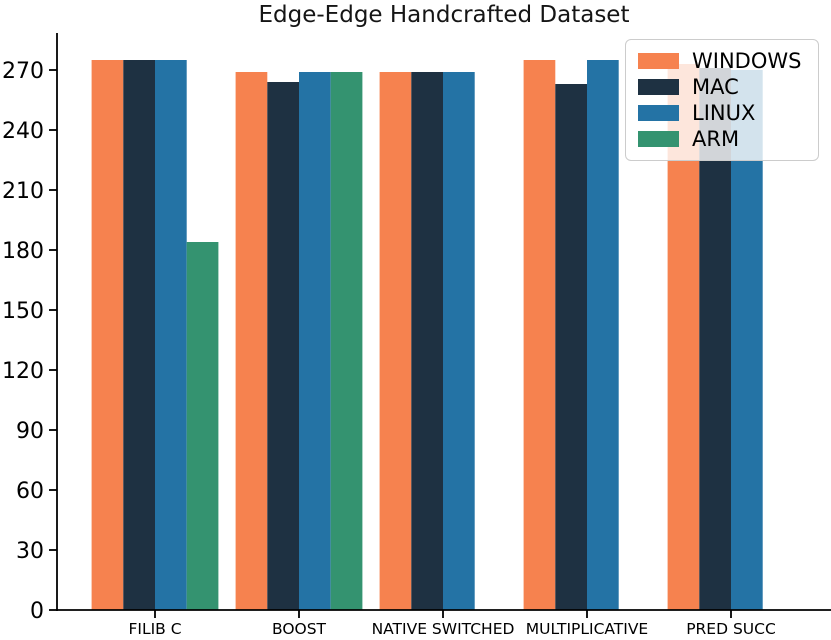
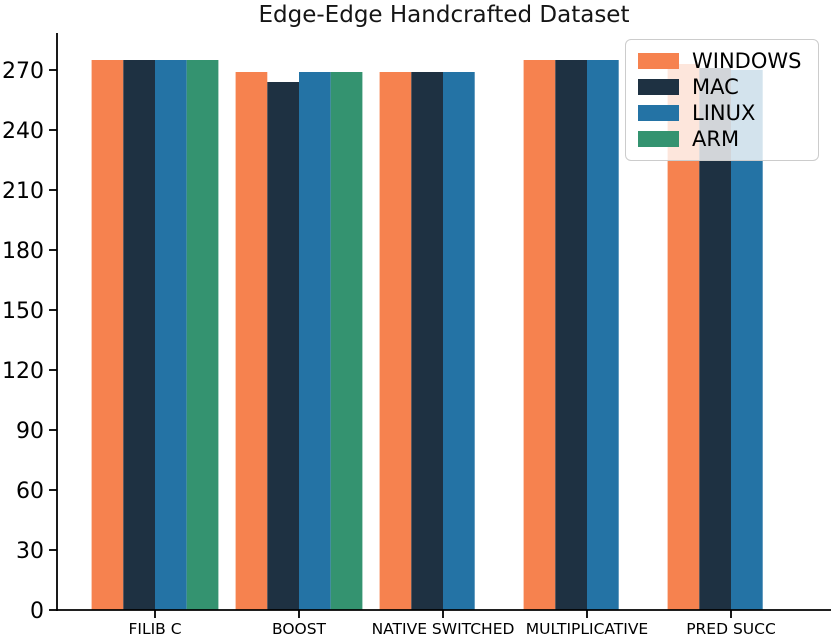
ARM/FILIB C: 184 -> 275
MAC/MULTIPLICATIVE: 263 -> 275
